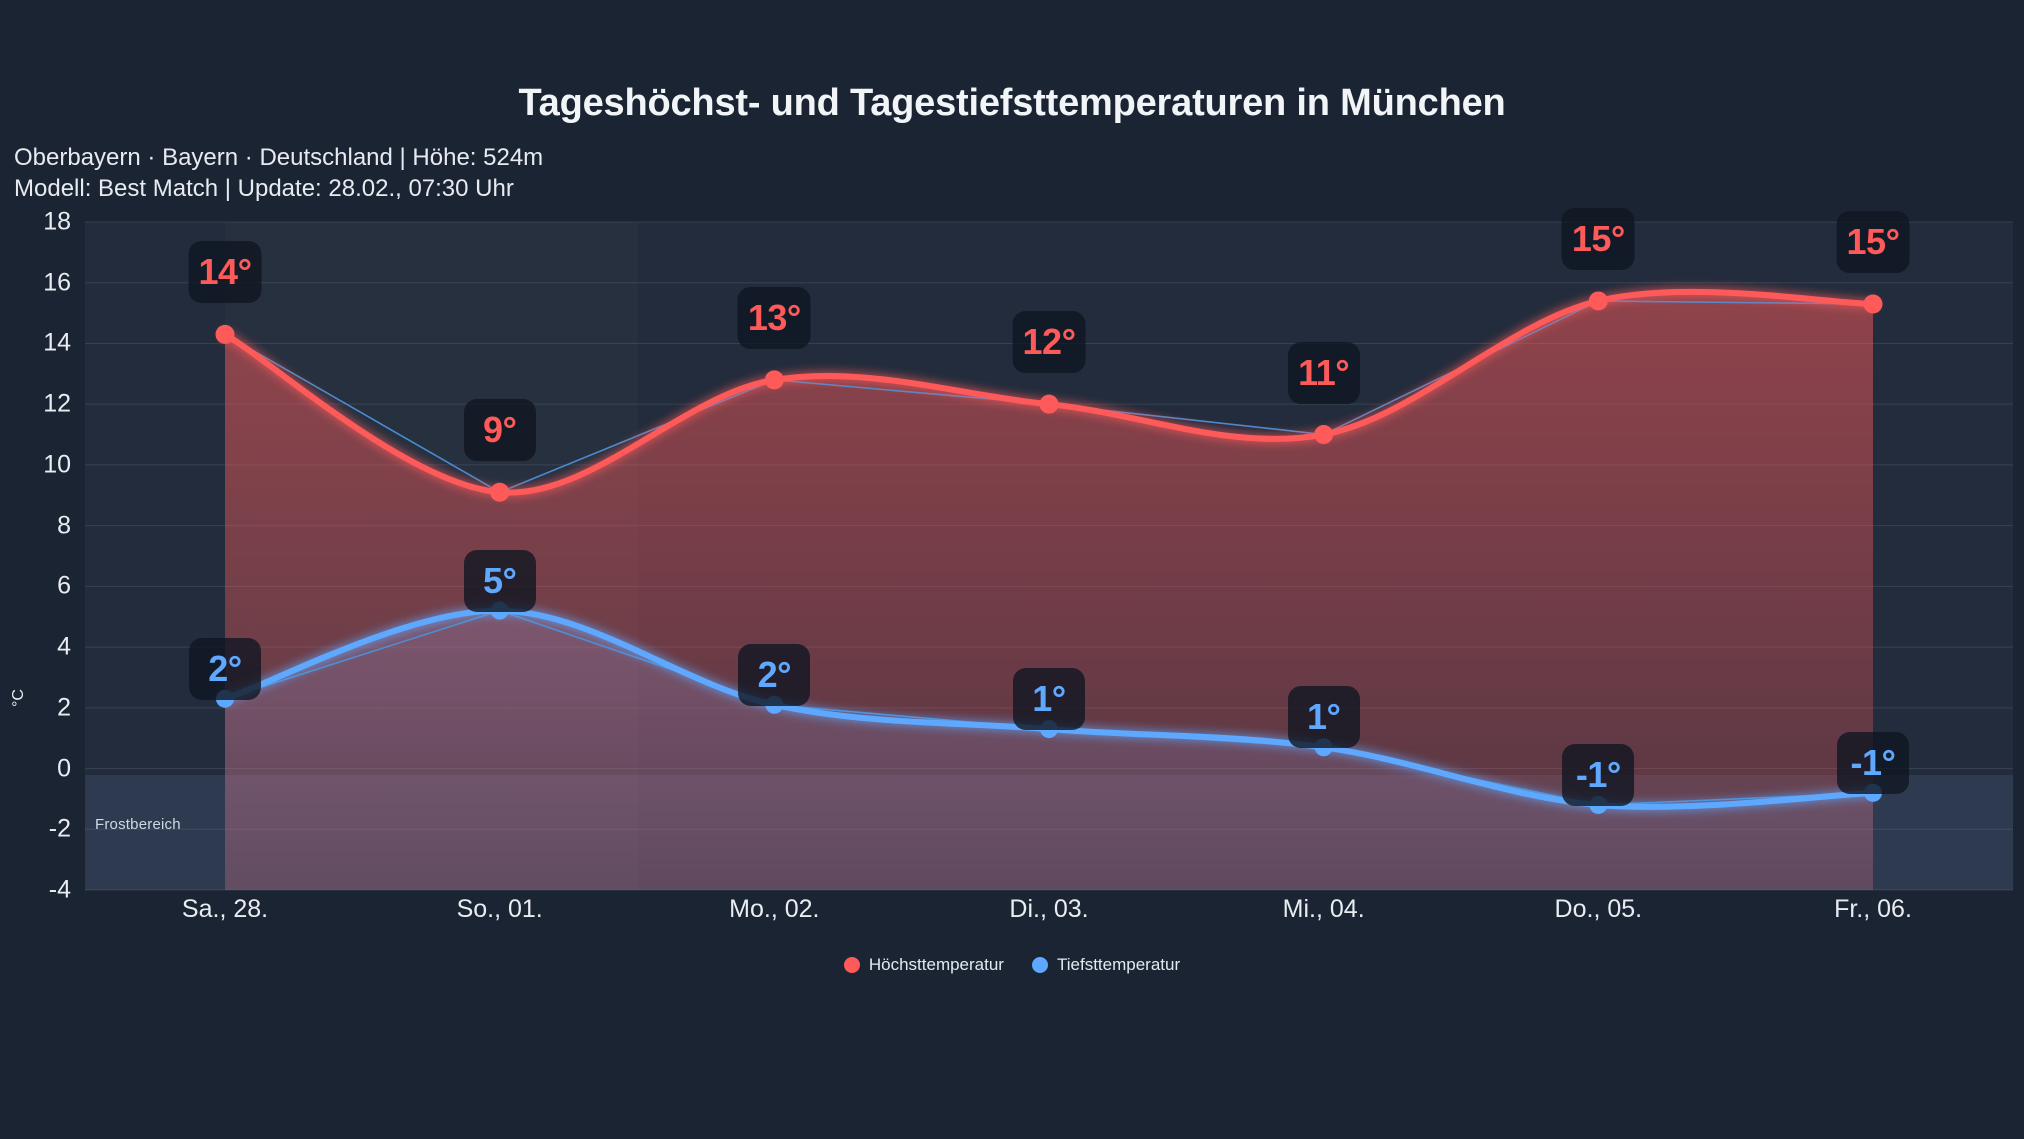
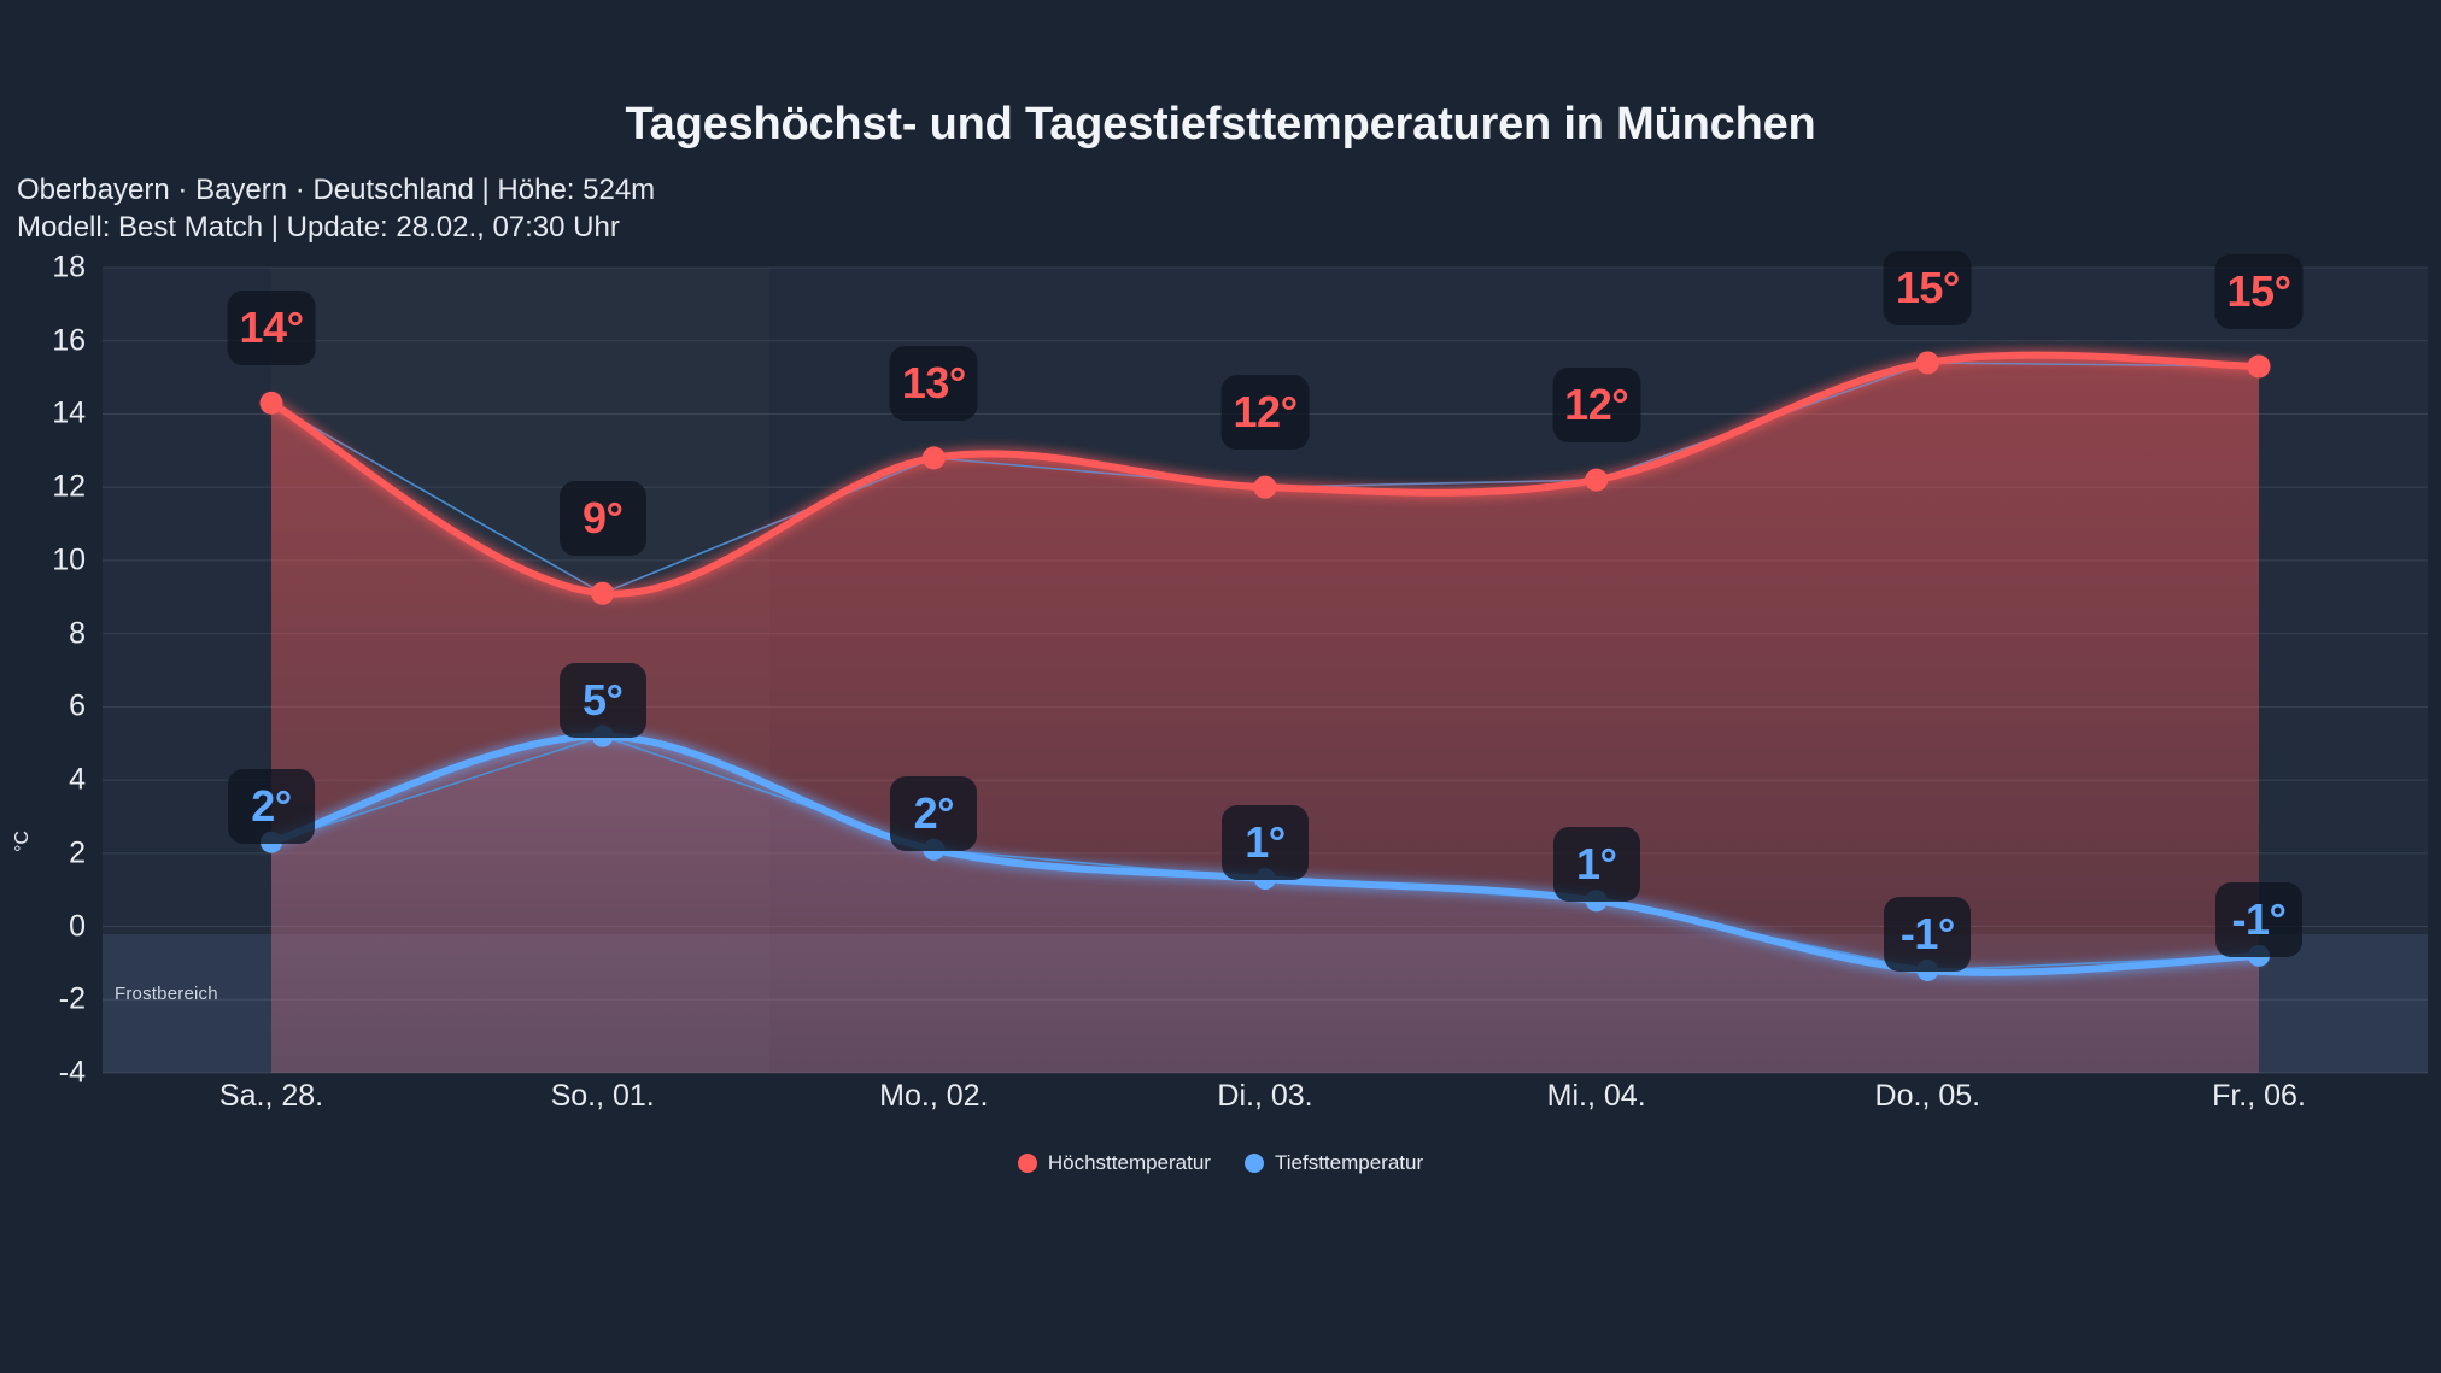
Höchsttemperatur/Mi., 04.: 11° -> 12°
